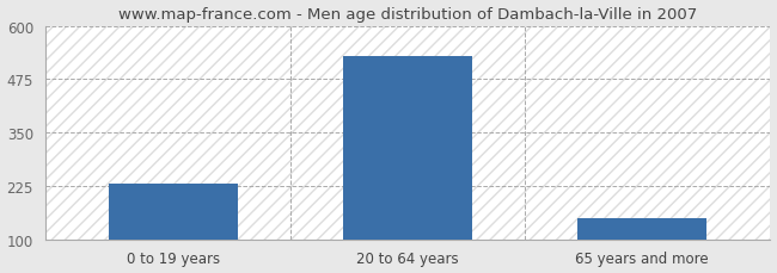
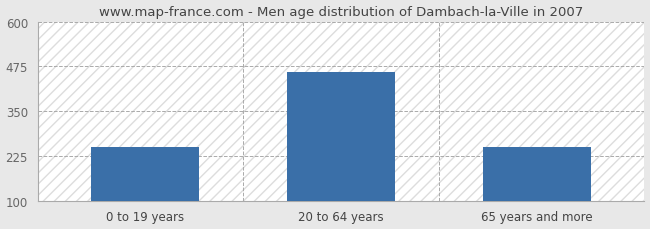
0 to 19 years: 230 -> 250
20 to 64 years: 530 -> 460
65 years and more: 150 -> 250
